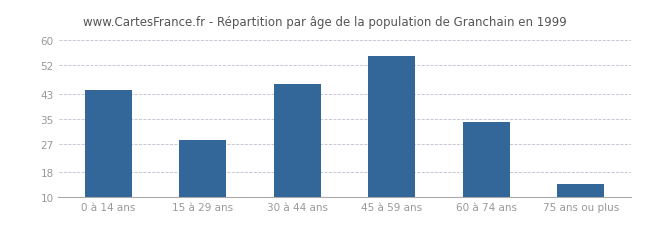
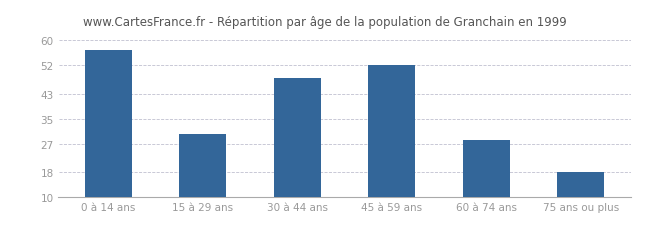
0 à 14 ans: 44 -> 57
15 à 29 ans: 28 -> 30
30 à 44 ans: 46 -> 48
45 à 59 ans: 55 -> 52
60 à 74 ans: 34 -> 28
75 ans ou plus: 14 -> 18
